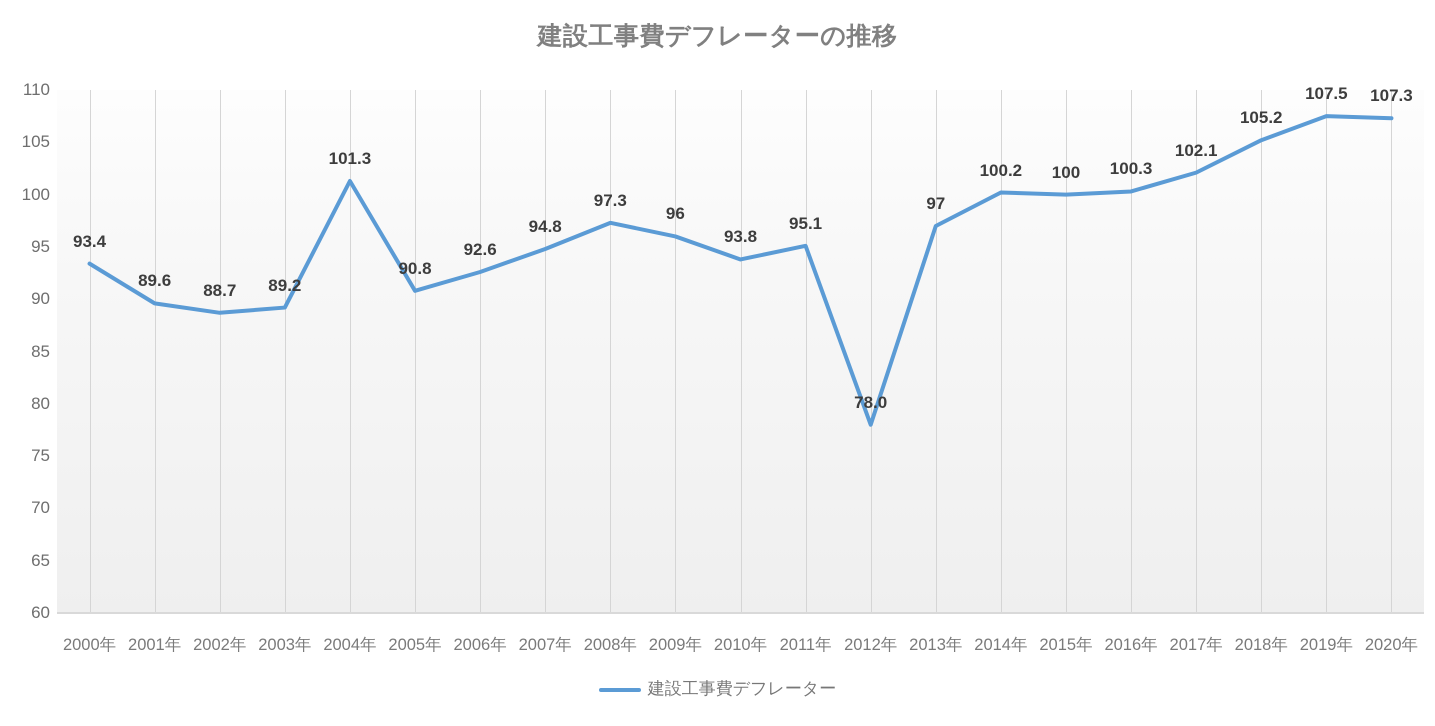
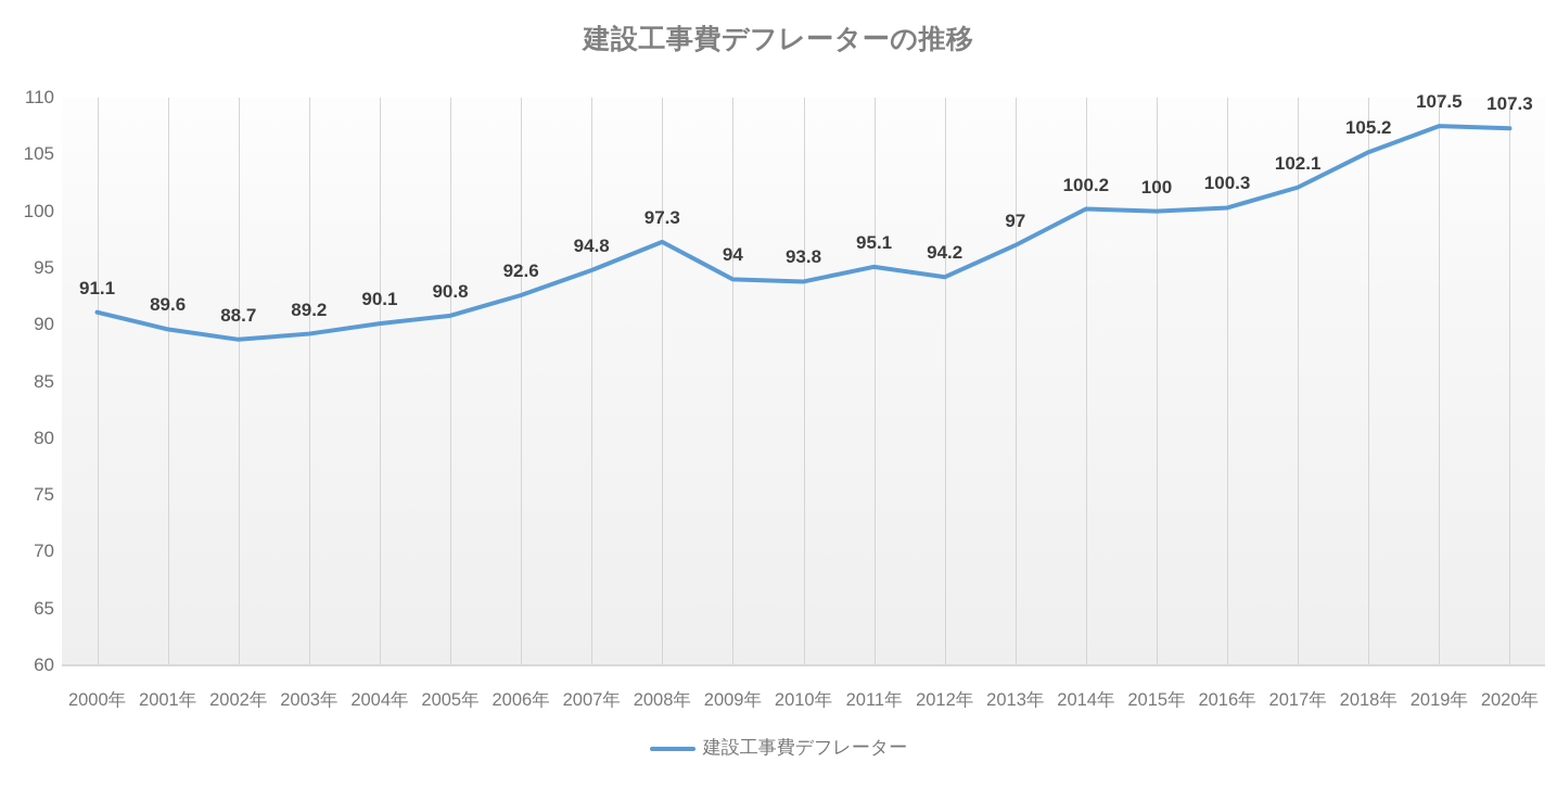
2000年: 93.4 -> 91.1
2004年: 101.3 -> 90.1
2009年: 96 -> 94
2012年: 78.0 -> 94.2
